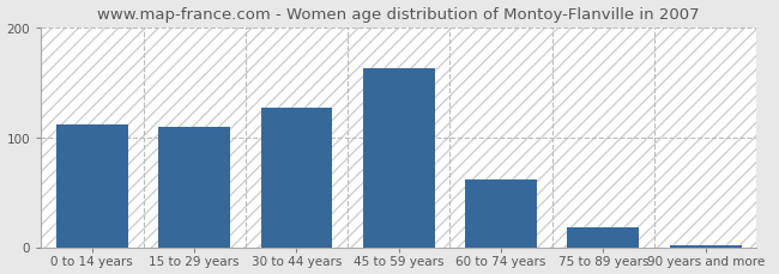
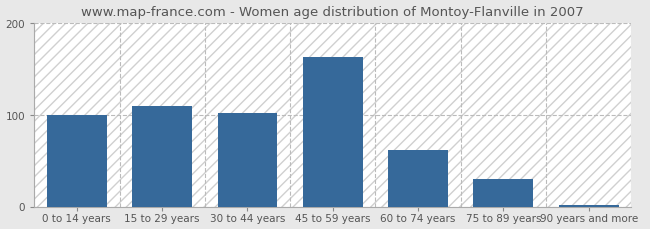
0 to 14 years: 112 -> 100
30 to 44 years: 127 -> 102
75 to 89 years: 18 -> 30
